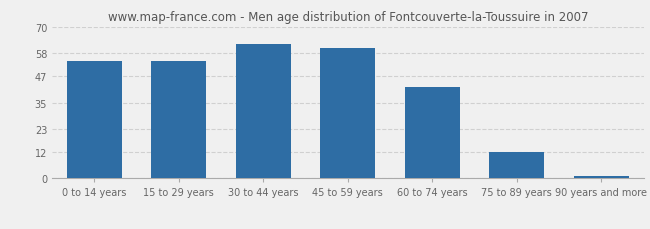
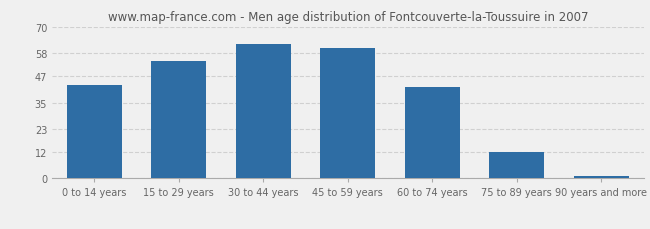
0 to 14 years: 54 -> 43
